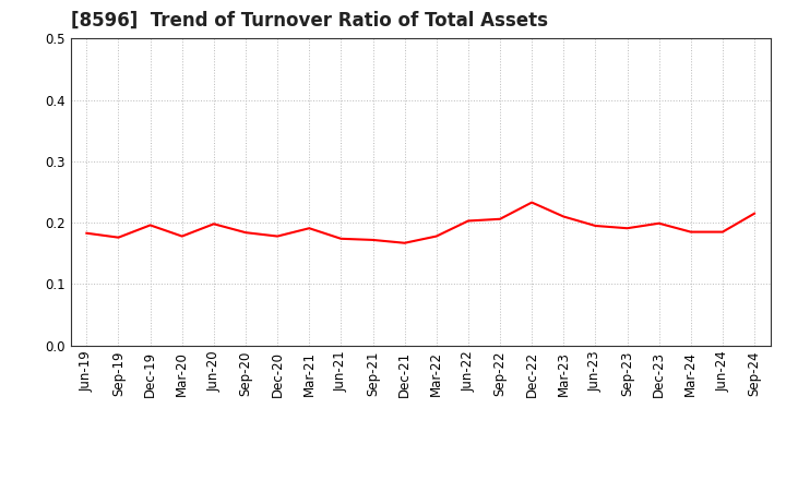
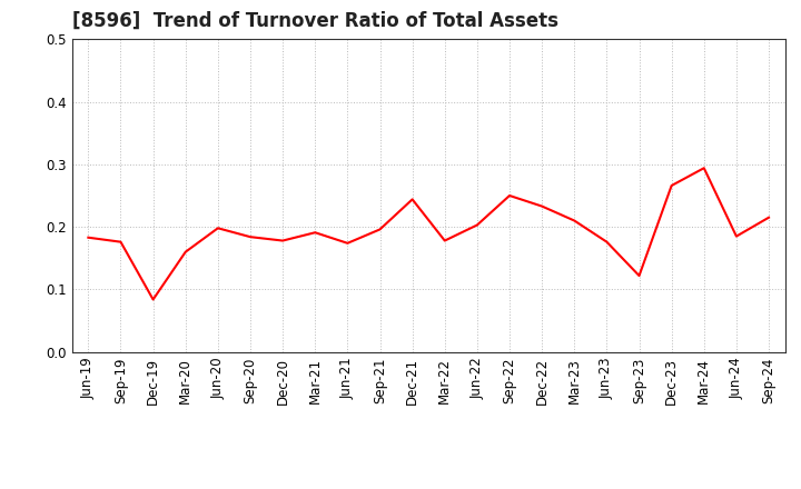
Dec-19: 0.196 -> 0.084
Mar-20: 0.178 -> 0.160
Sep-21: 0.172 -> 0.196
Dec-21: 0.167 -> 0.244
Sep-22: 0.206 -> 0.250
Jun-23: 0.195 -> 0.176
Sep-23: 0.191 -> 0.122
Dec-23: 0.199 -> 0.266
Mar-24: 0.185 -> 0.294
